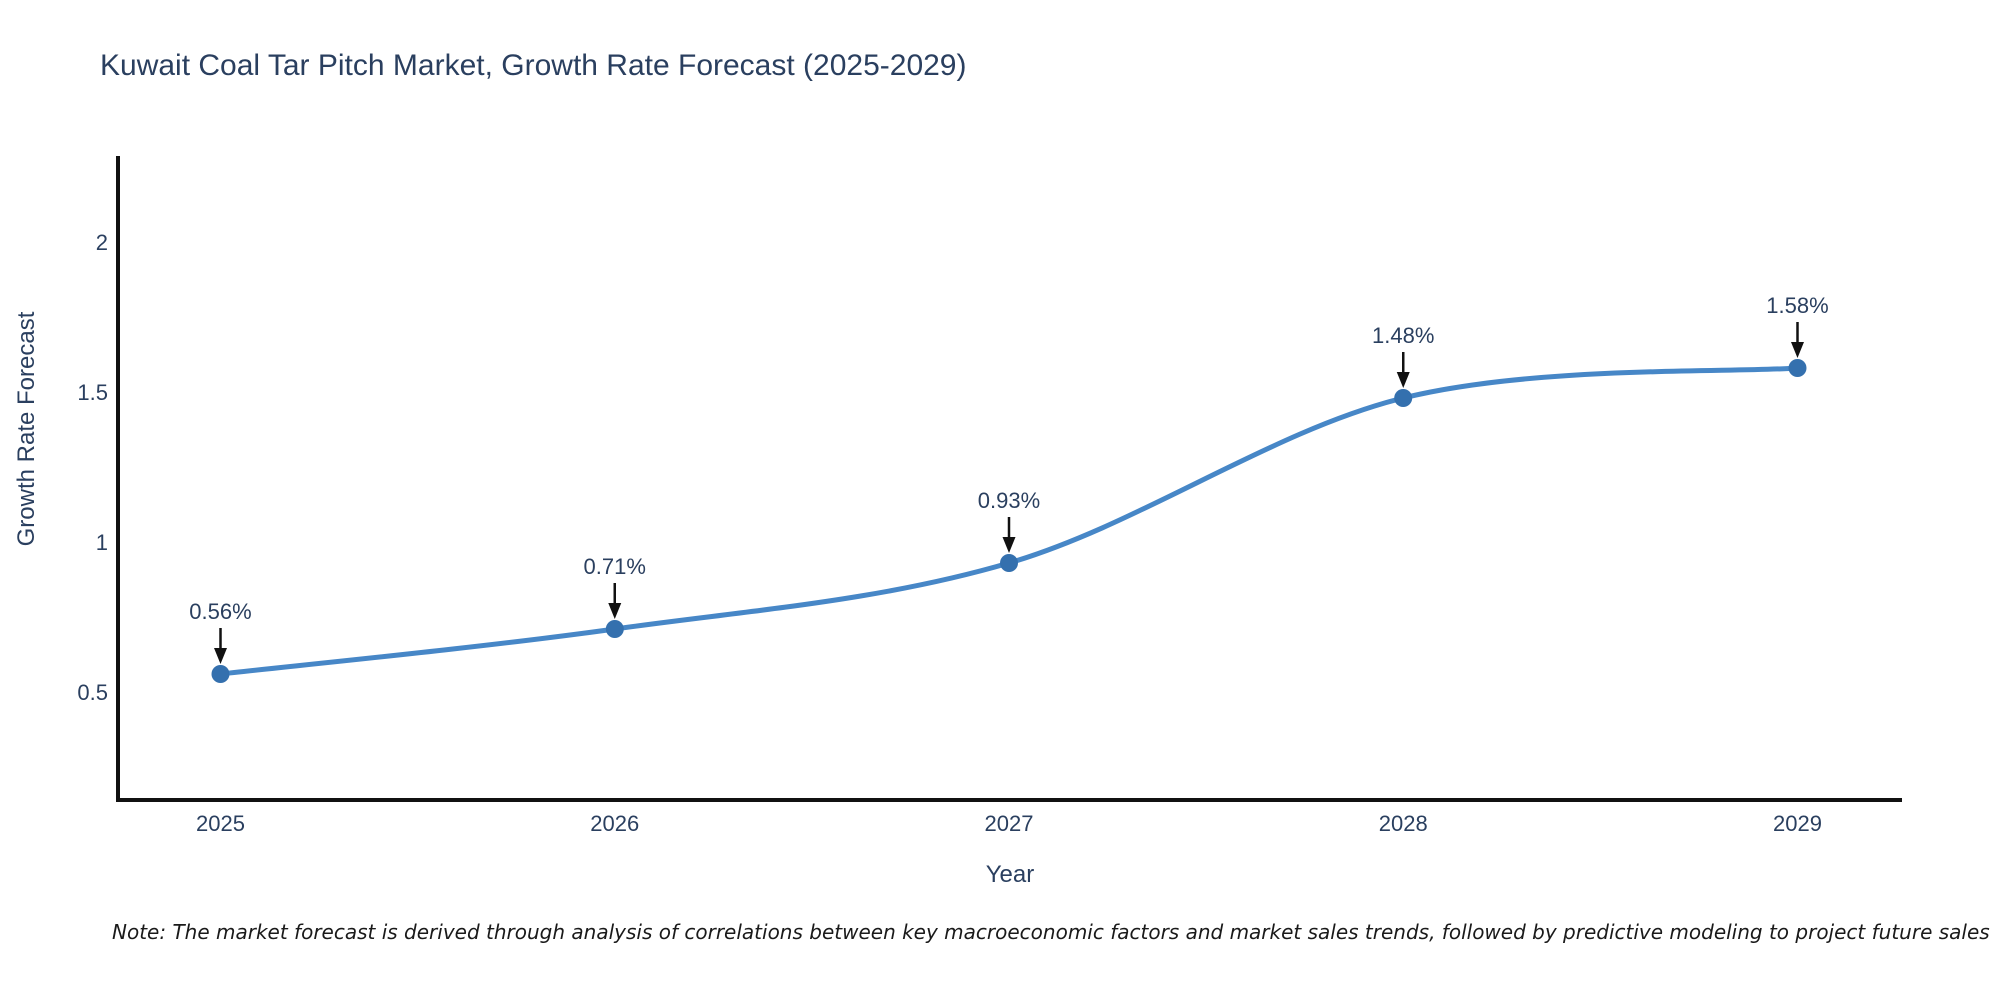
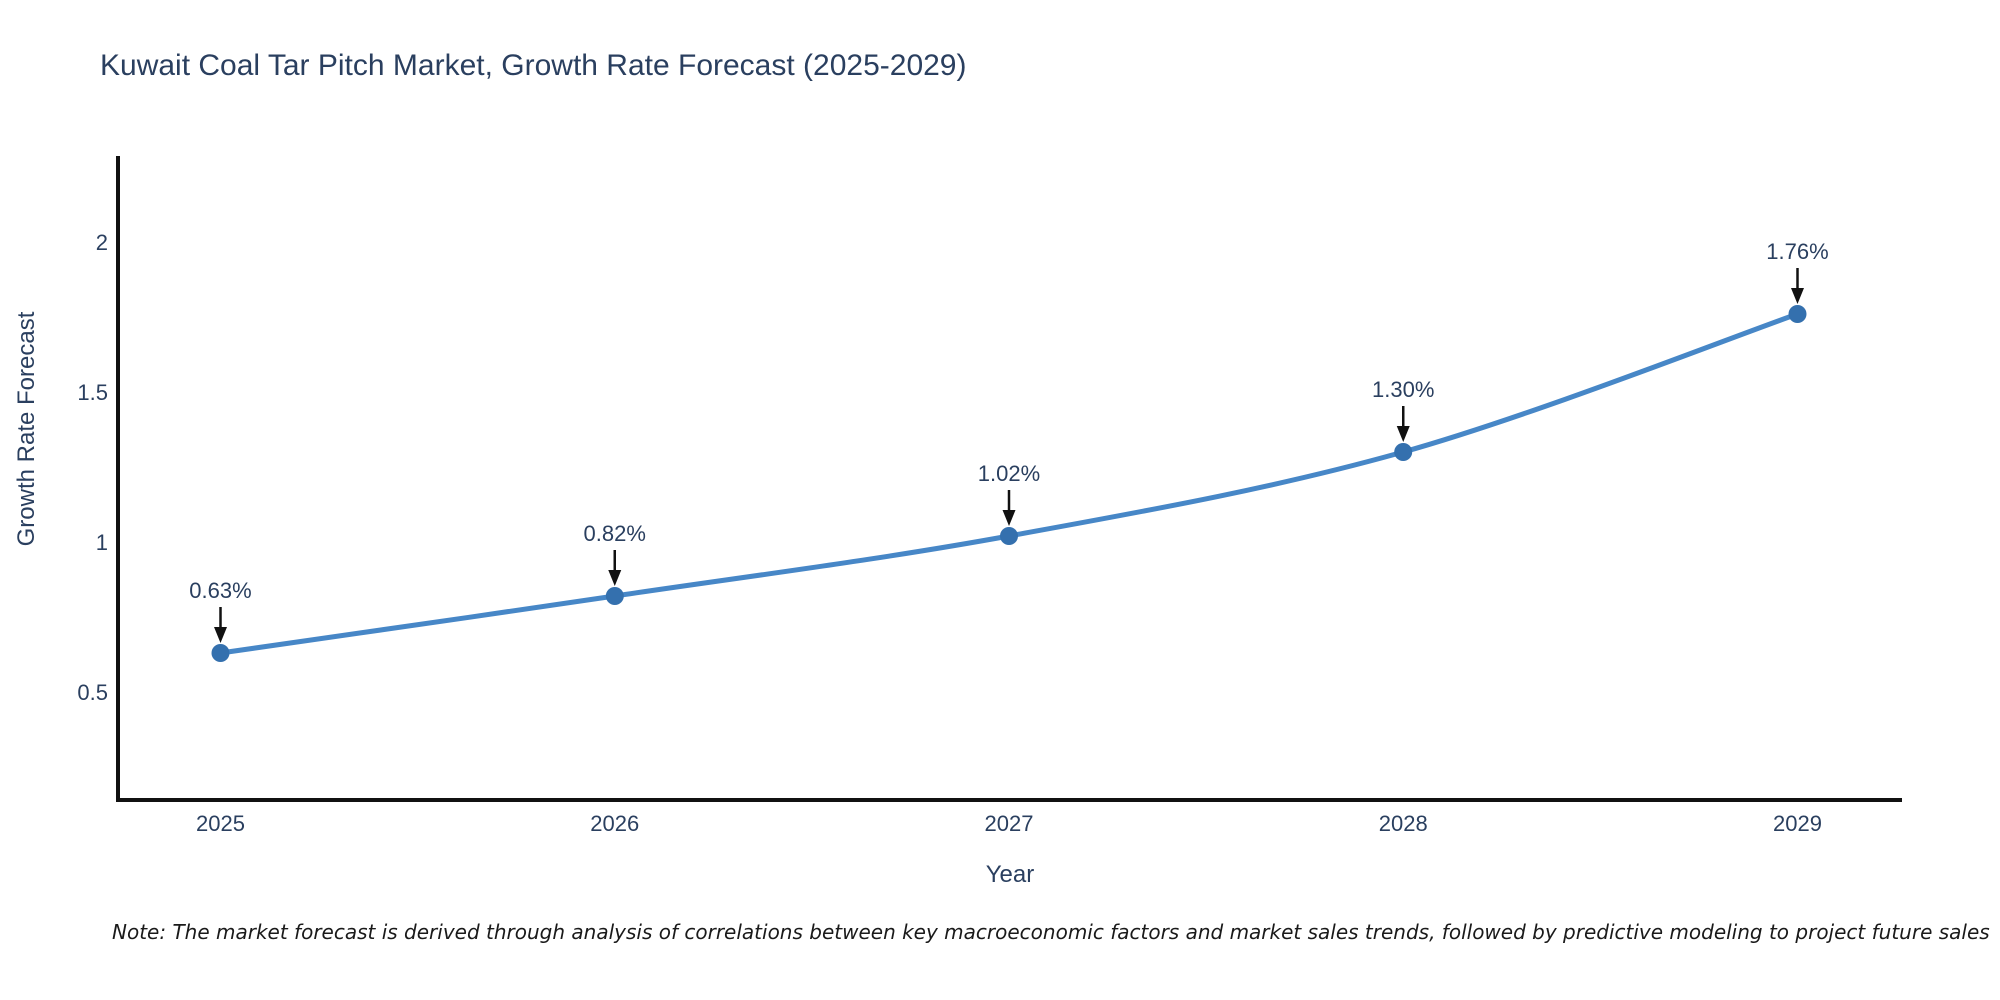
2025: 0.56% -> 0.63%
2026: 0.71% -> 0.82%
2027: 0.93% -> 1.02%
2028: 1.48% -> 1.30%
2029: 1.58% -> 1.76%
